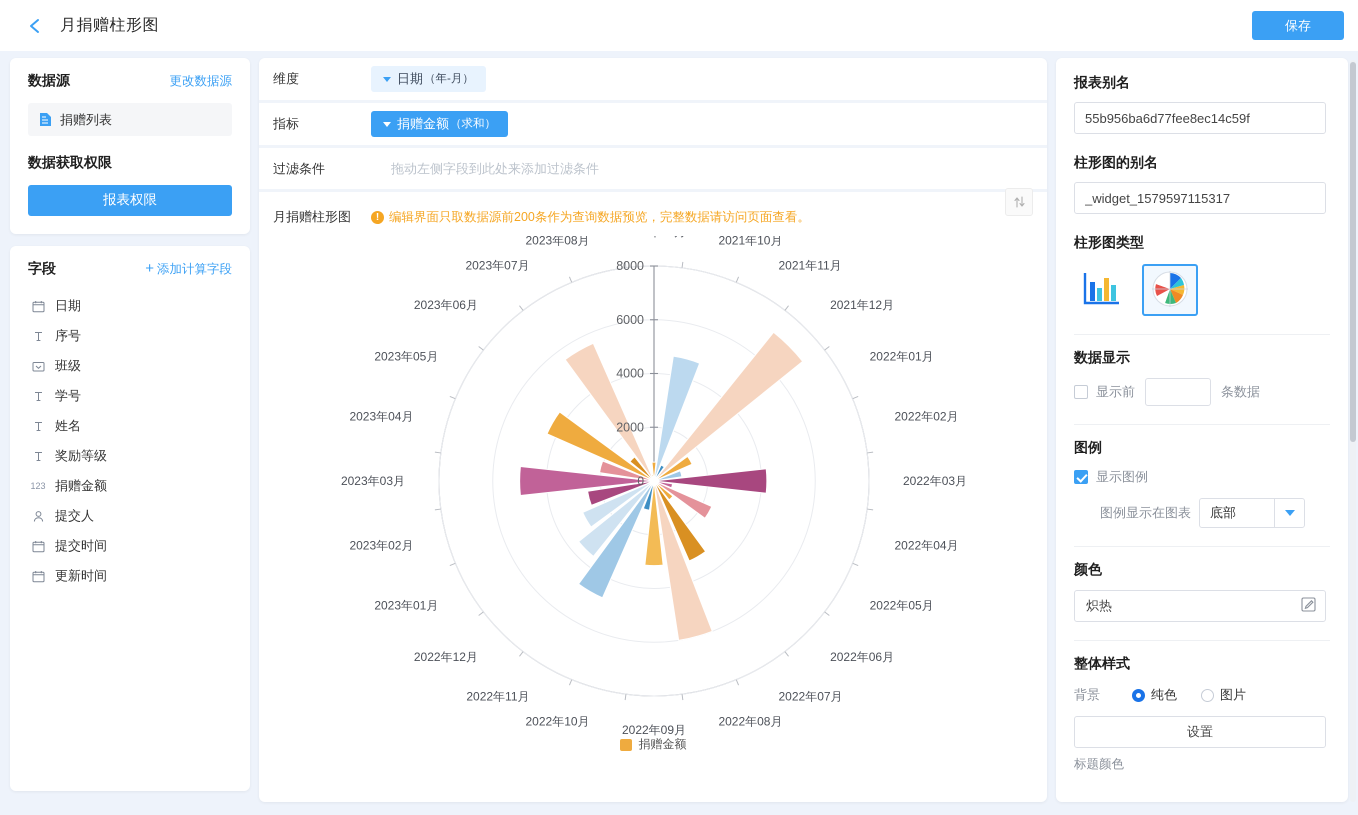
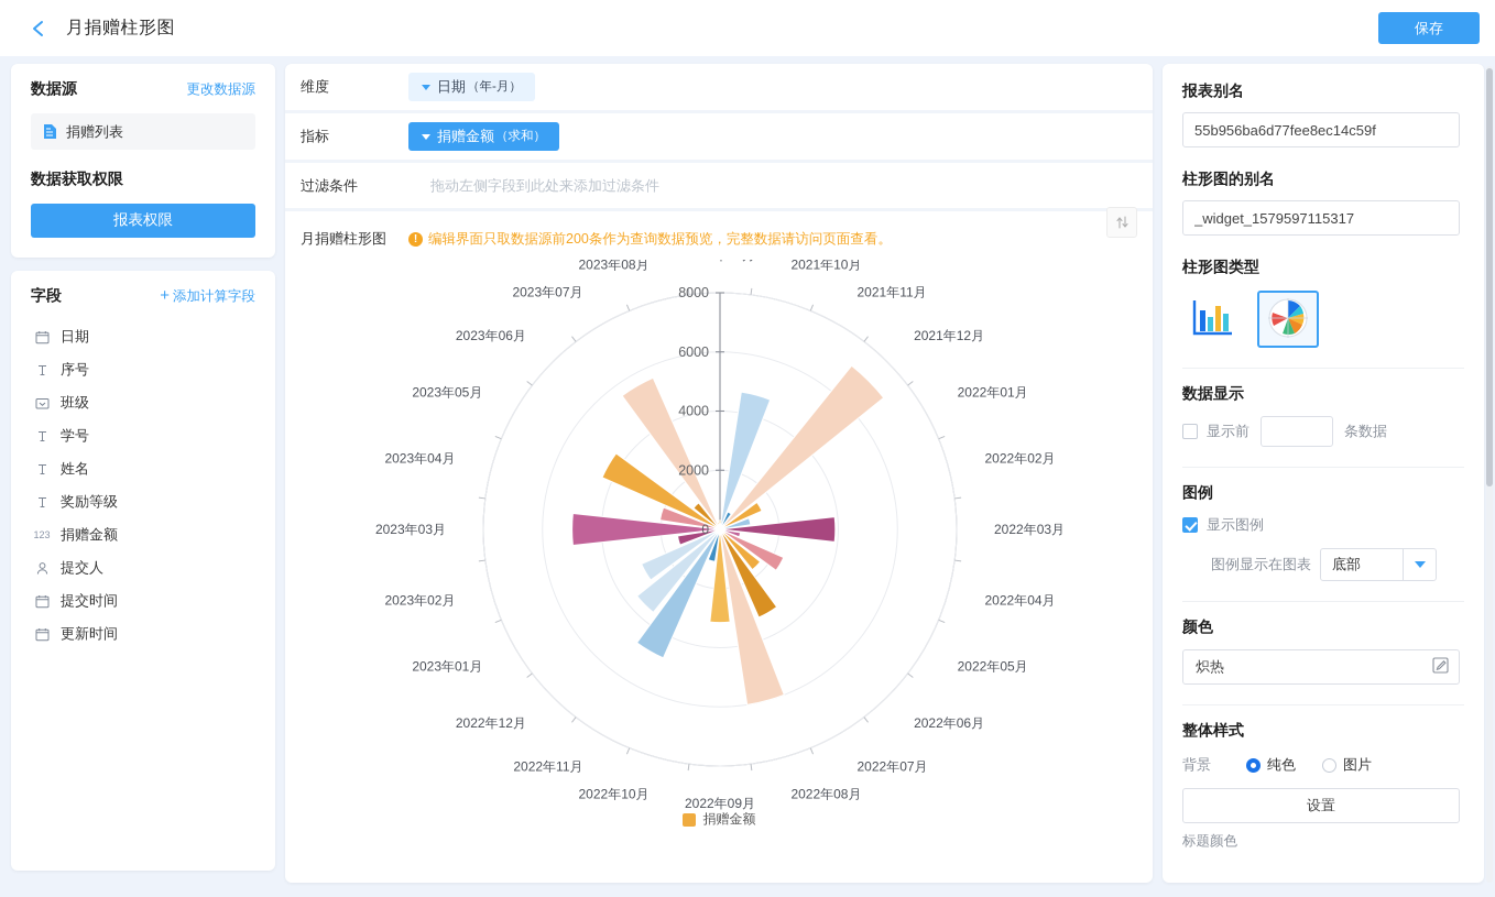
2021年09月: 700 -> 300
2022年03月: 4200 -> 3900
2022年06月: 900 -> 1800
2023年02月: 2500 -> 1400
